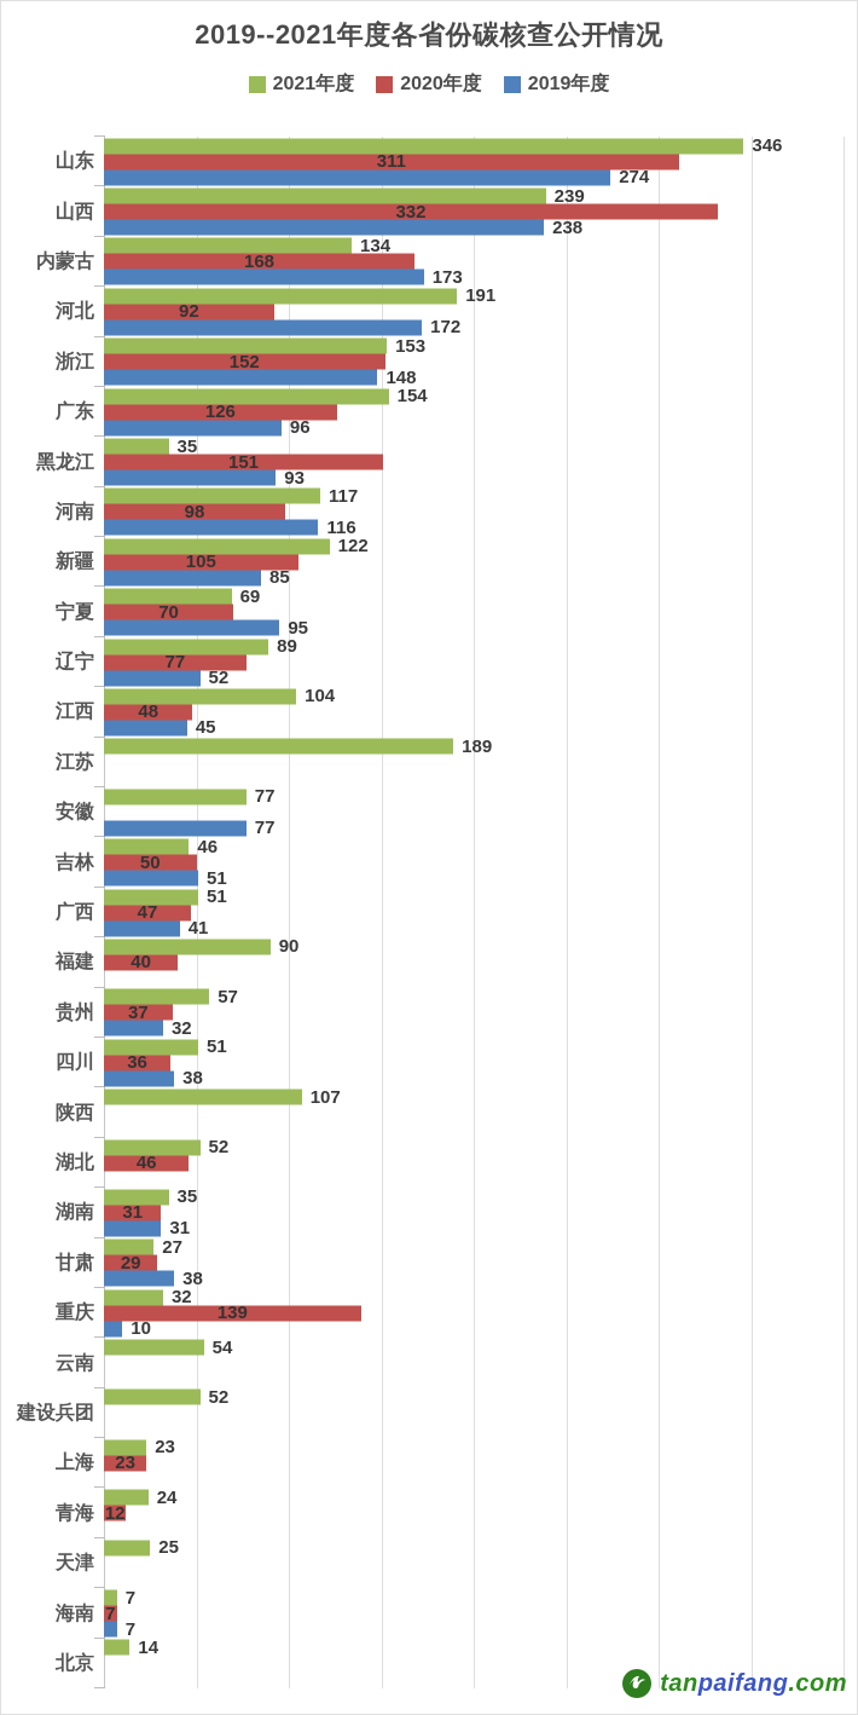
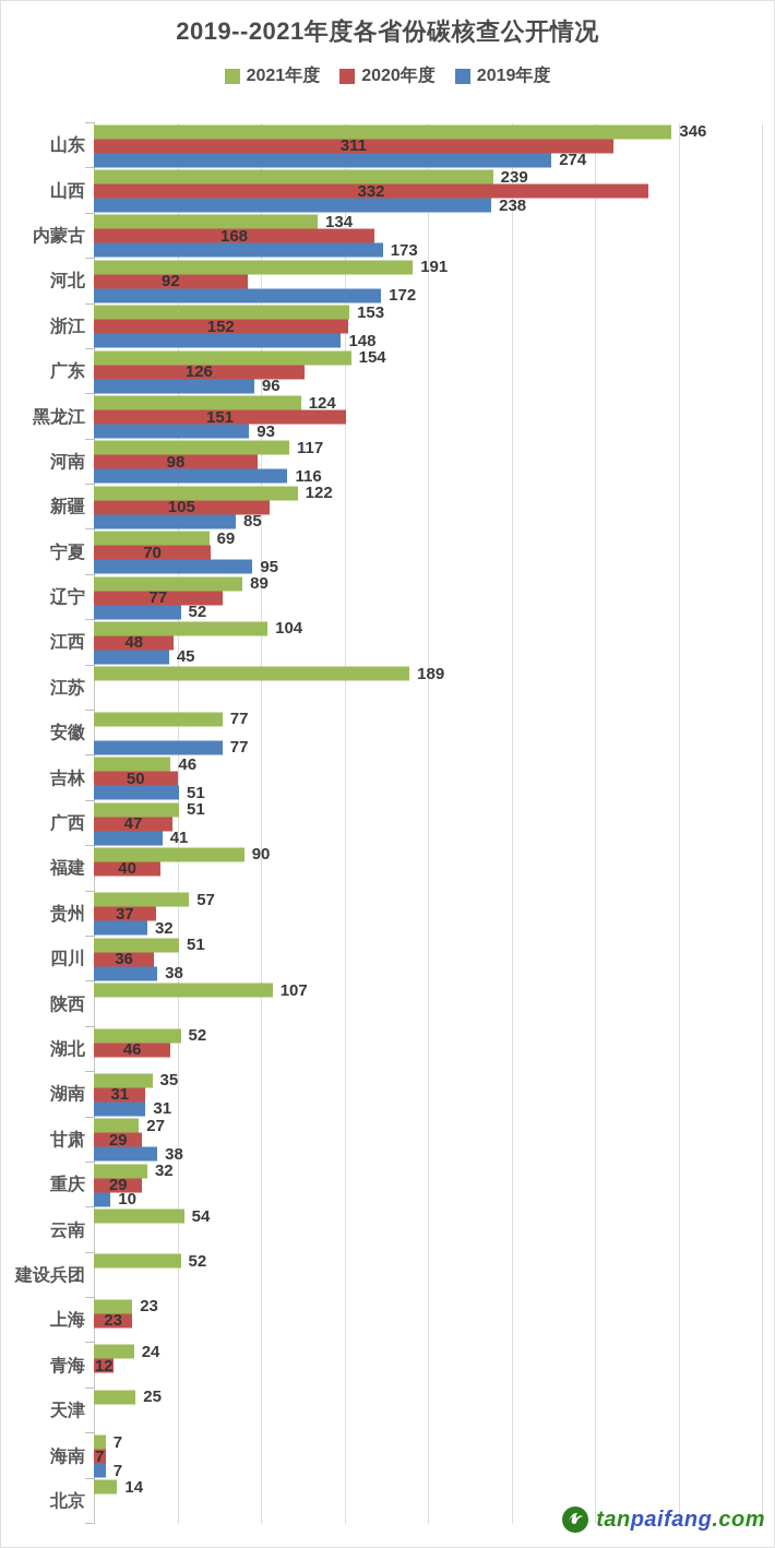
2021年度/黑龙江: 35 -> 124
2020年度/重庆: 139 -> 29
